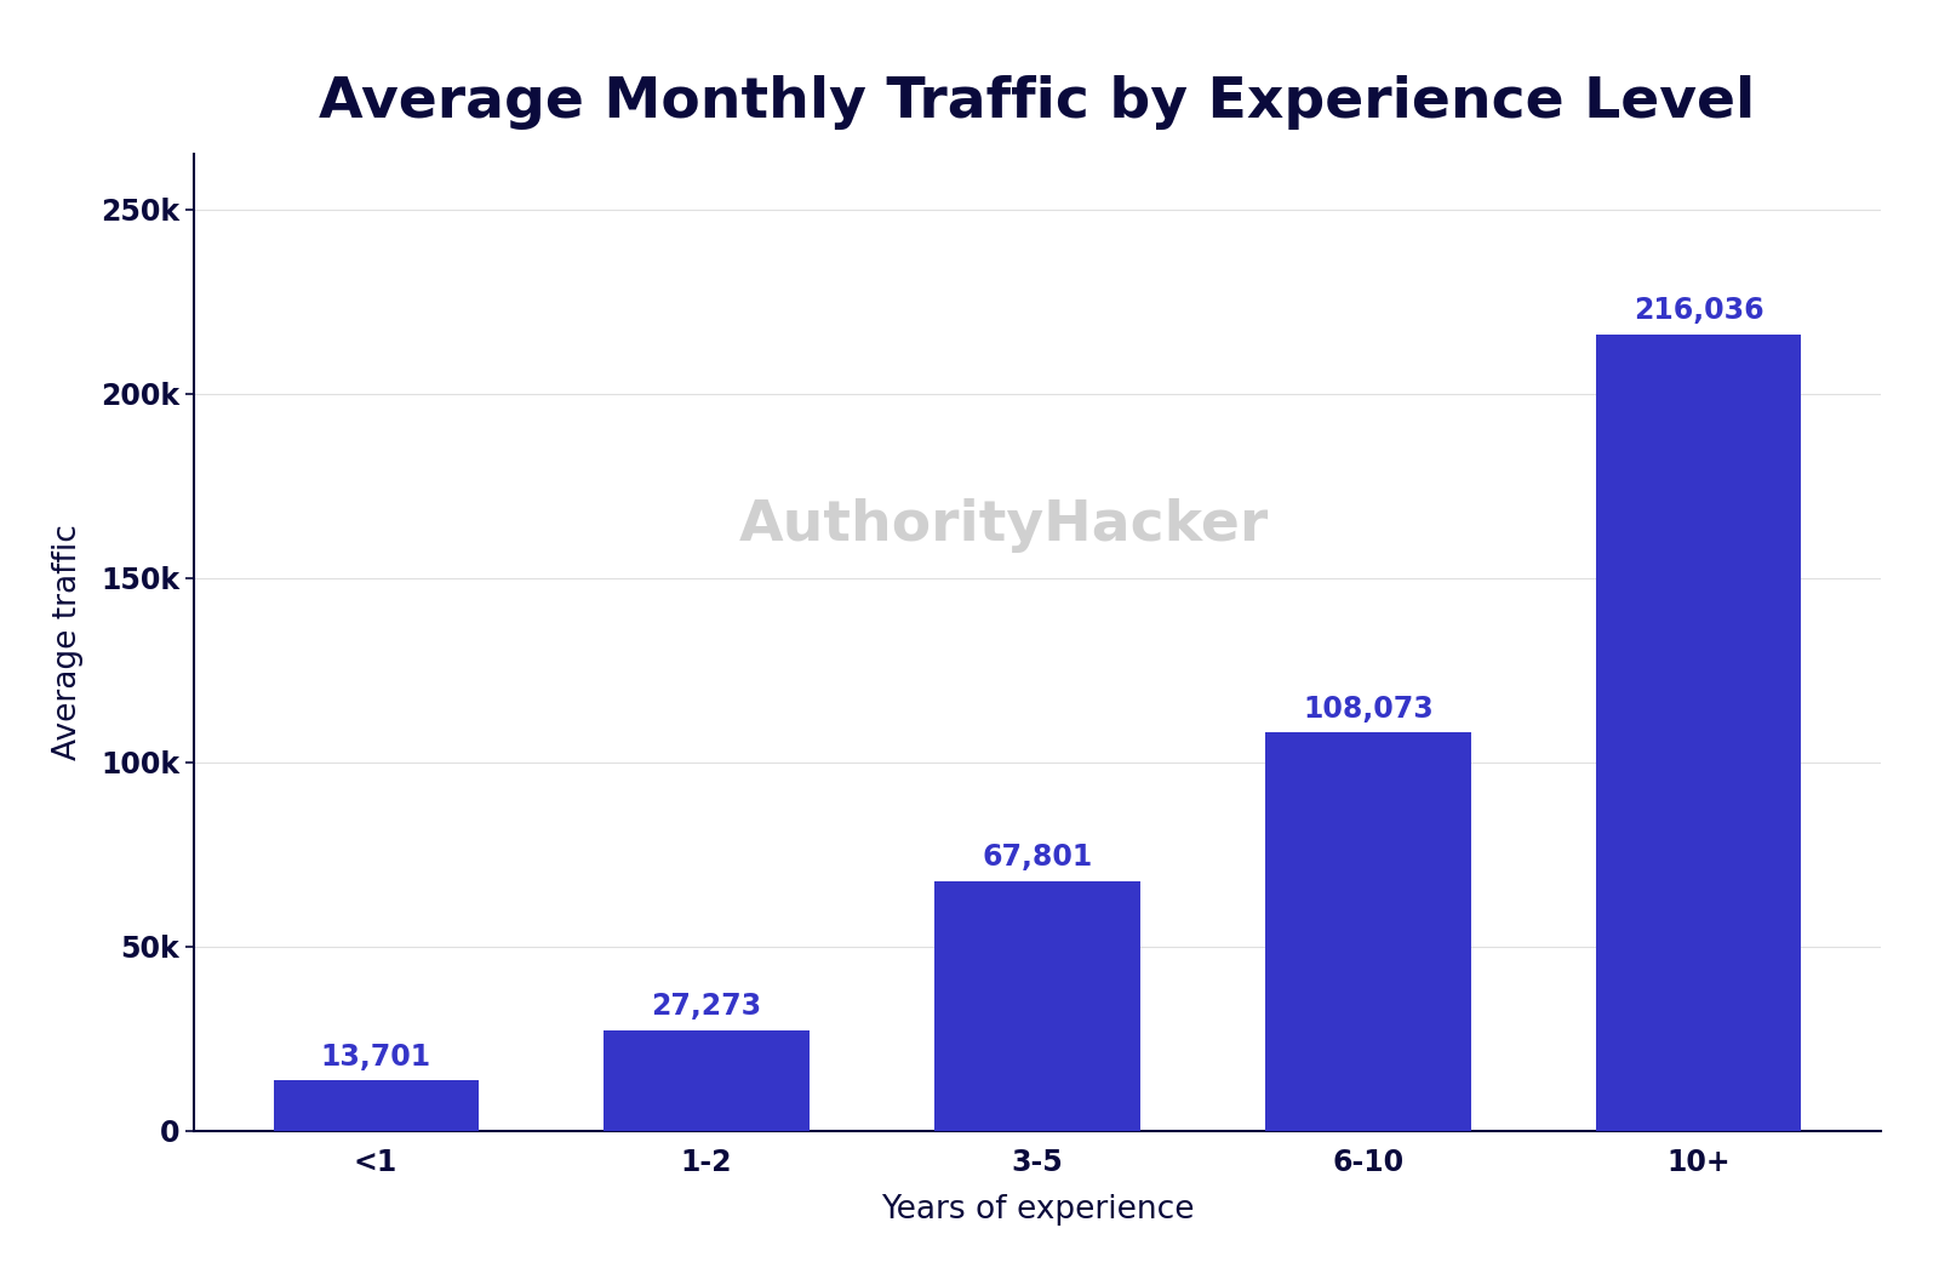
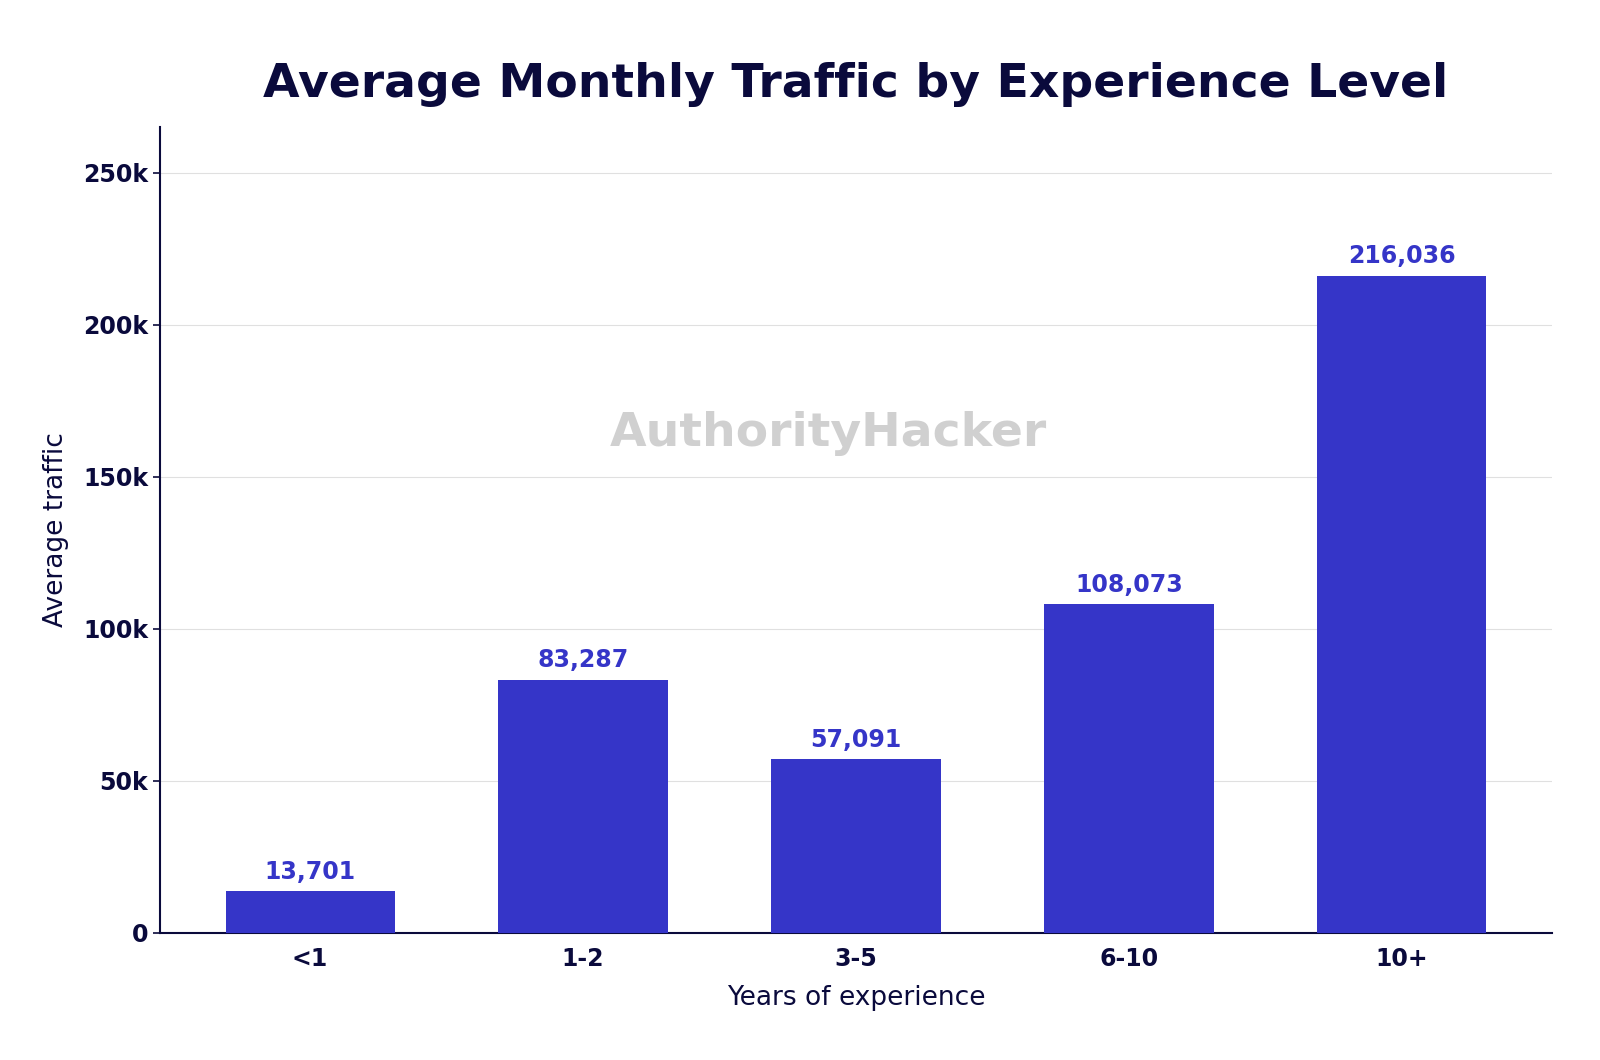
1-2: 27,273 -> 83,287
3-5: 67,801 -> 57,091
